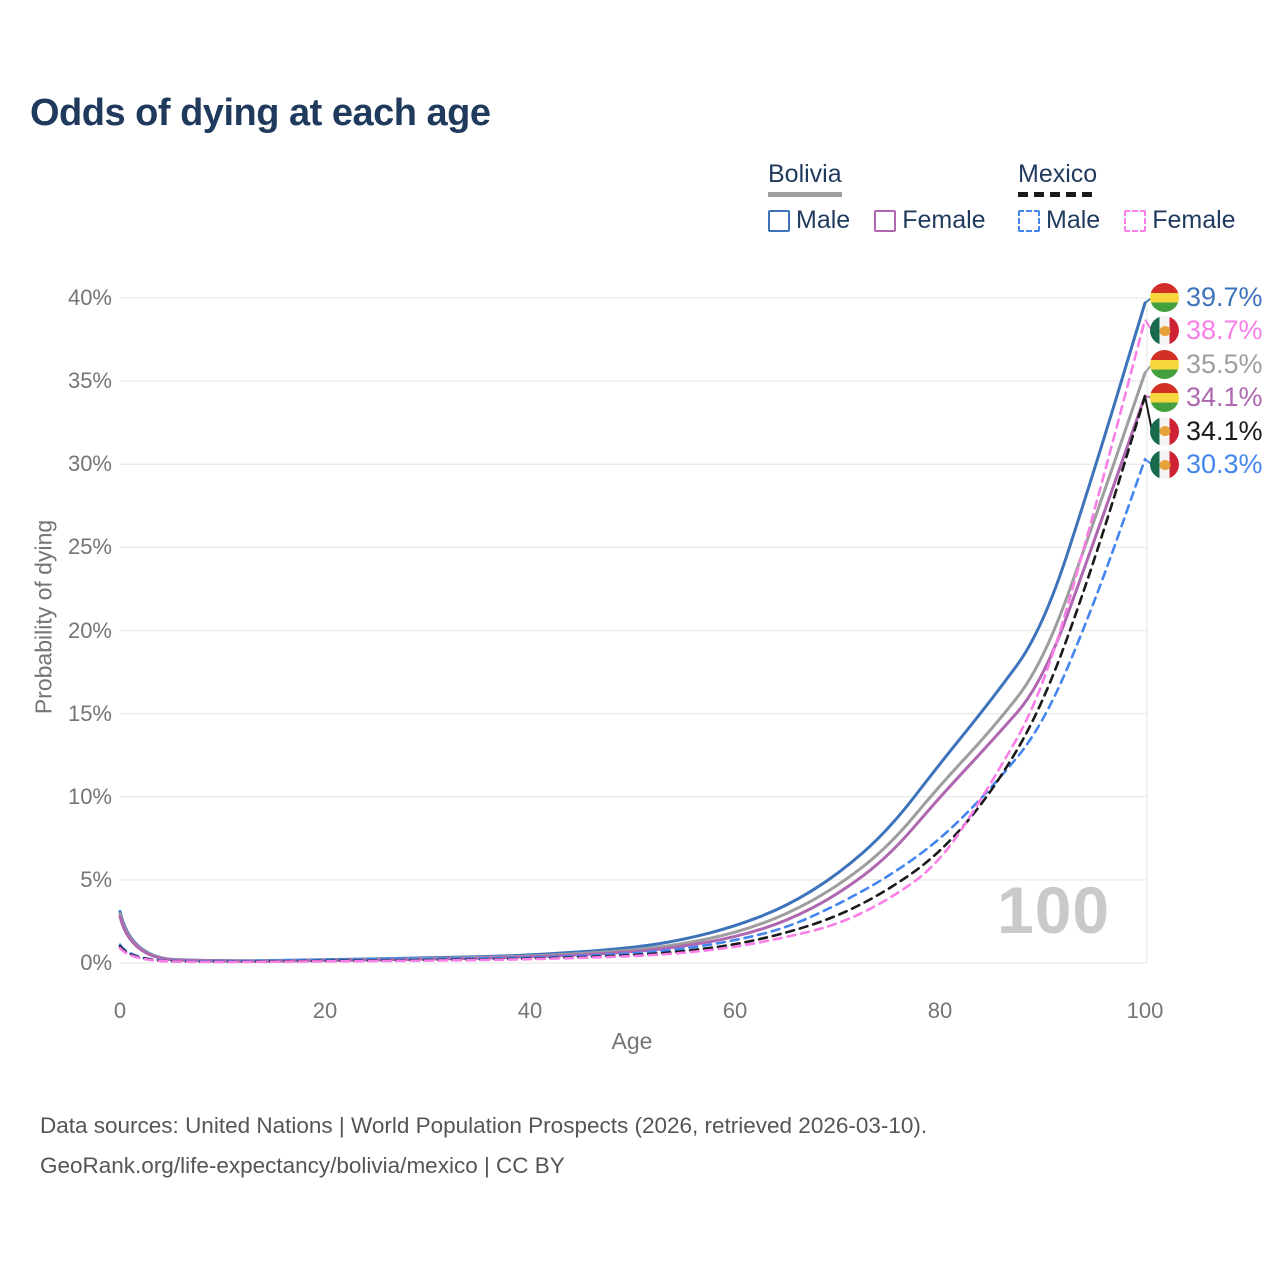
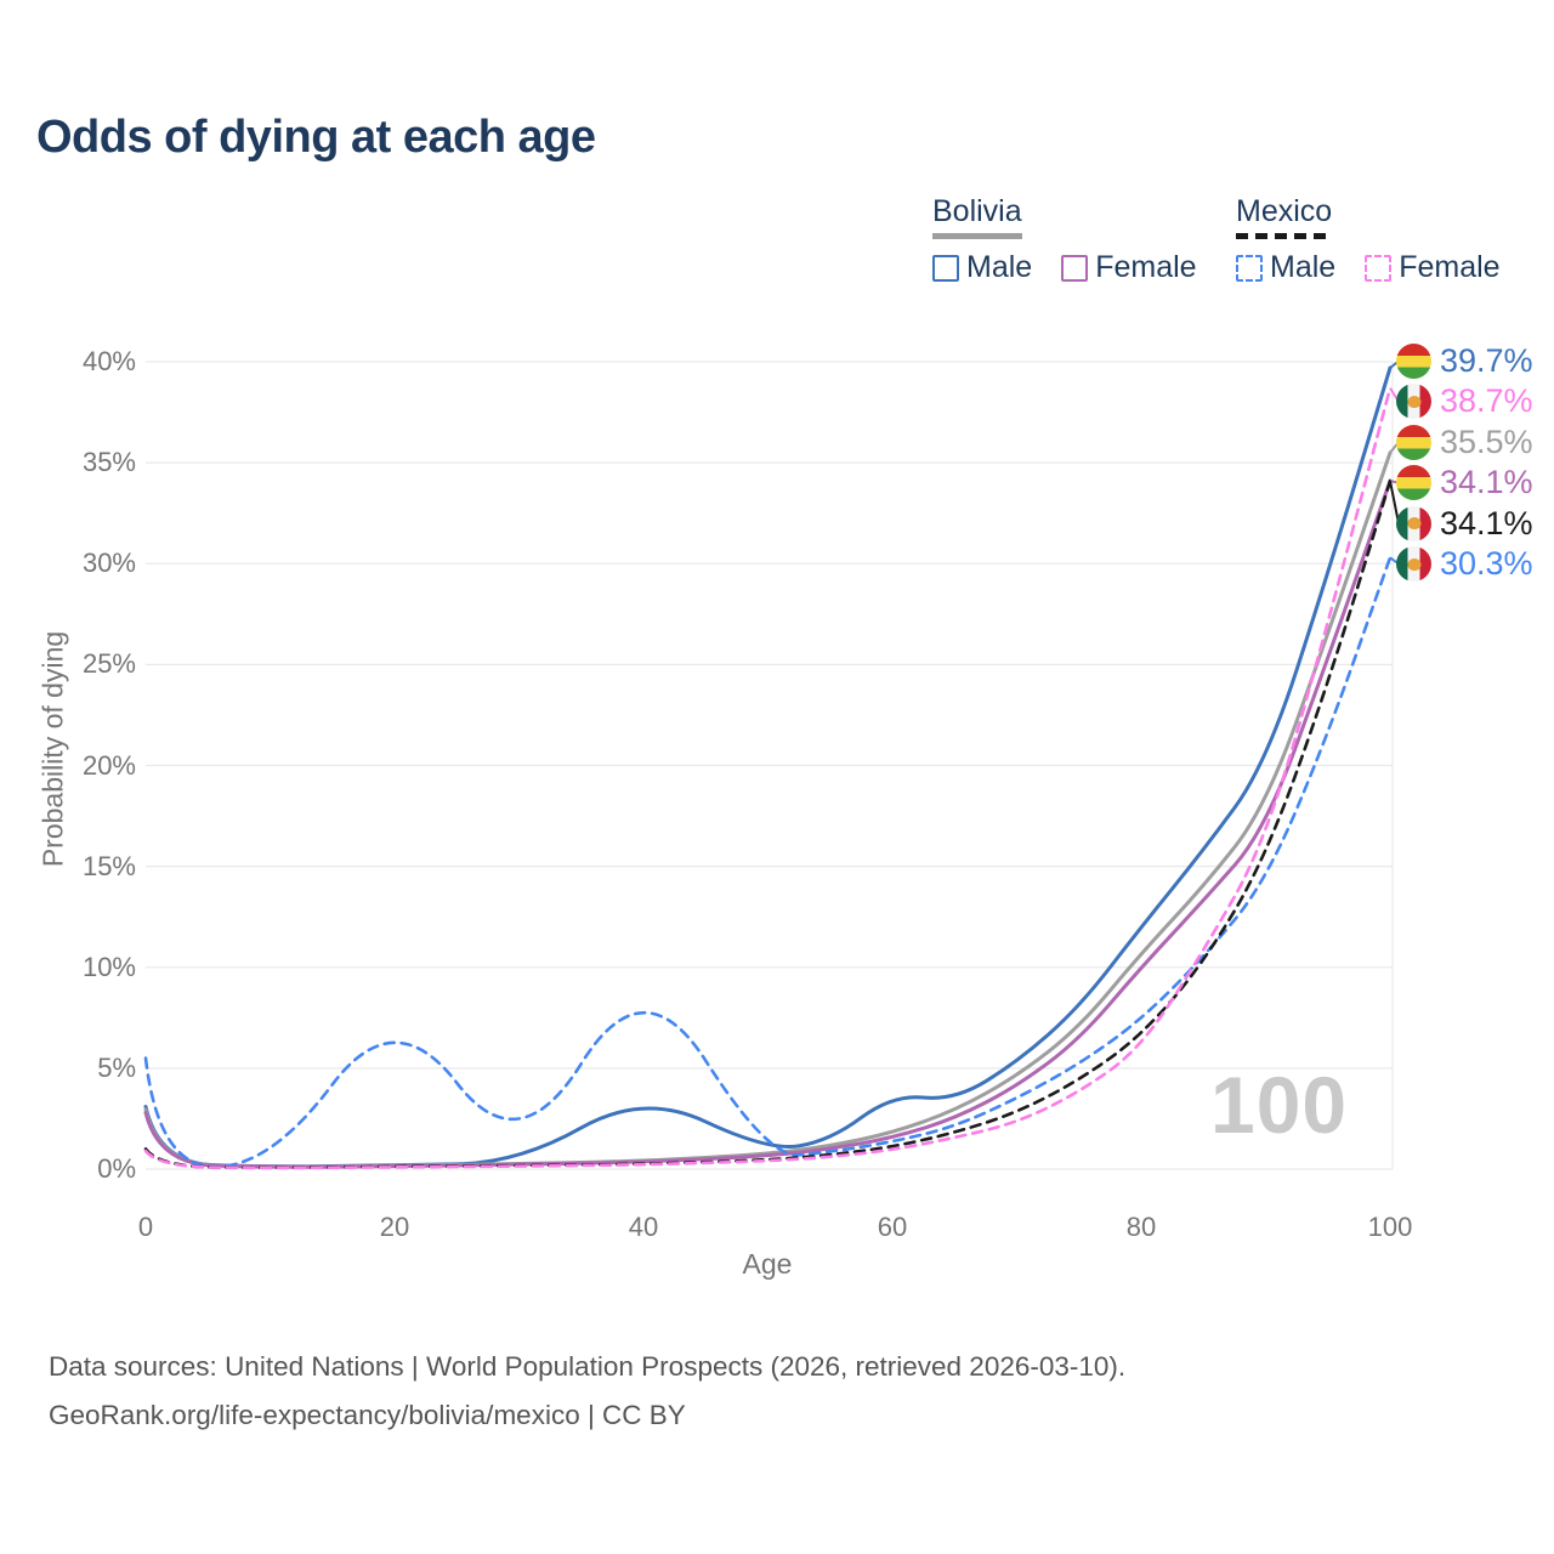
Mexico Male/0: 1.1% -> 5.5%
Mexico Male/20: 0.2% -> 8.3%
Bolivia Male/40: 0.5% -> 3.8%
Mexico Male/40: 0.3% -> 10.2%
Bolivia Male/60: 2.2% -> 3.7%
